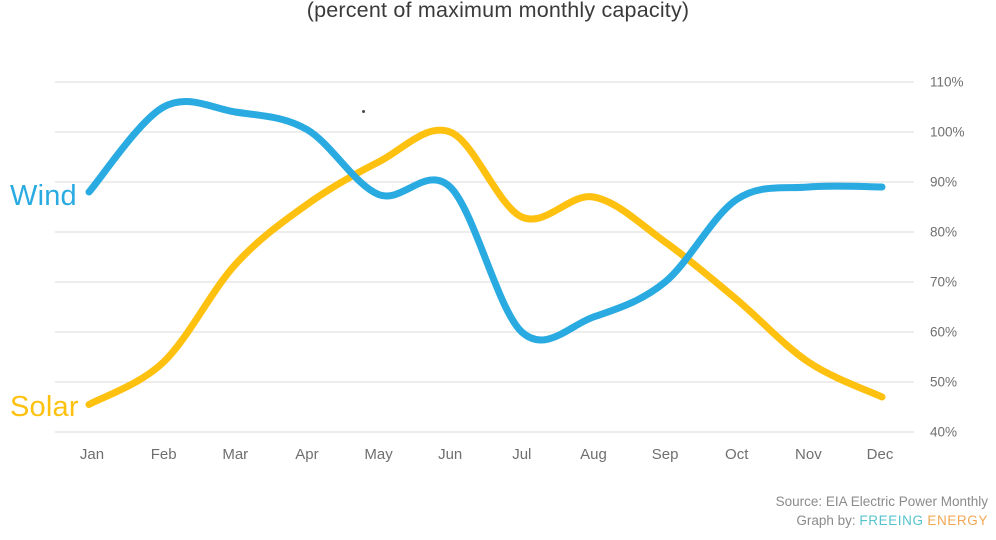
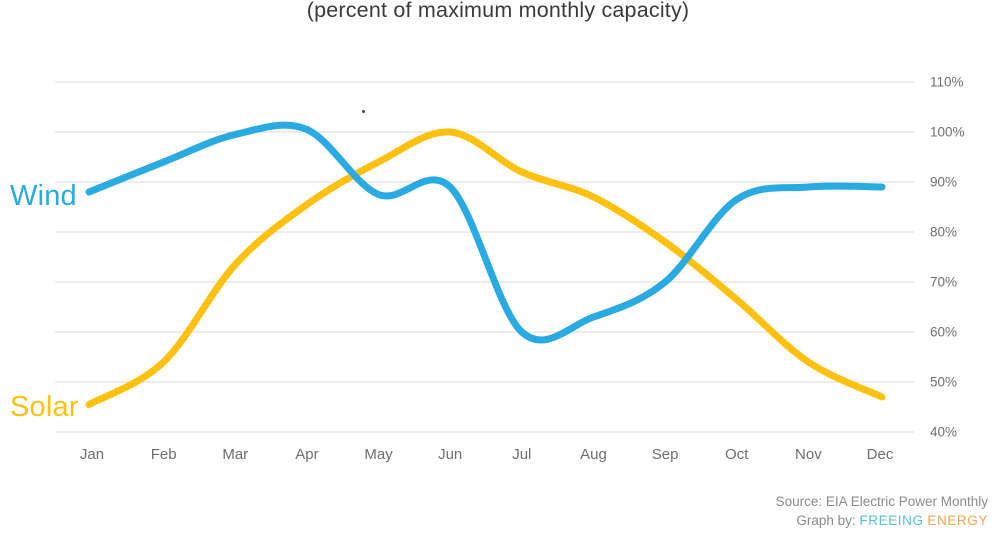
Wind/Feb: 105% -> 94%
Wind/Mar: 104% -> 100%
Solar/Jul: 83% -> 92%
